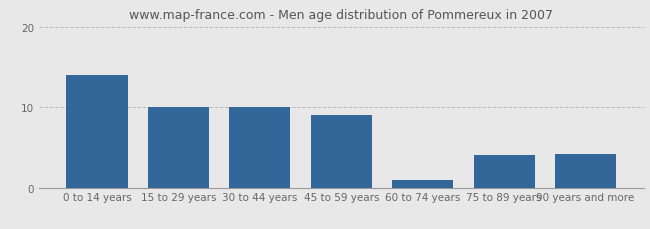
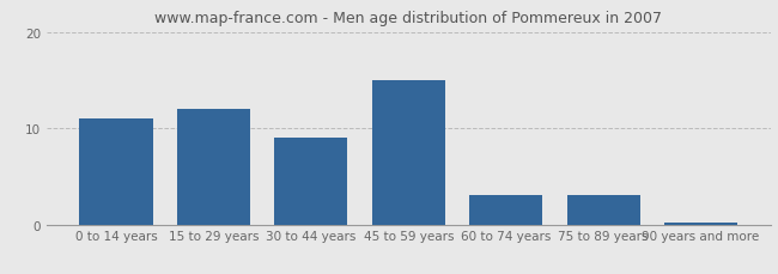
0 to 14 years: 14.0 -> 11.0
15 to 29 years: 10.0 -> 12.0
30 to 44 years: 10.0 -> 9.0
45 to 59 years: 9.0 -> 15.0
60 to 74 years: 1.0 -> 3.0
75 to 89 years: 4.0 -> 3.0
90 years and more: 4.2 -> 0.2
